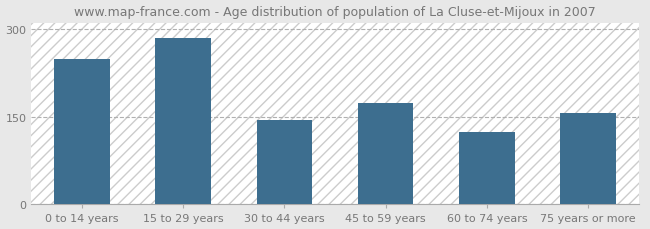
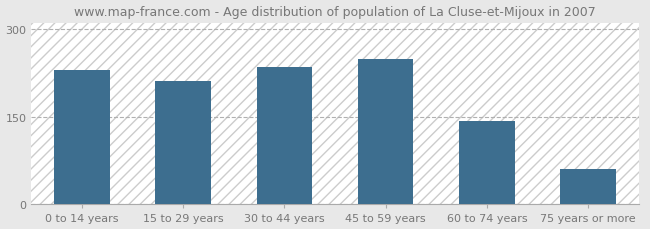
0 to 14 years: 248 -> 229
15 to 29 years: 284 -> 210
30 to 44 years: 144 -> 234
45 to 59 years: 174 -> 248
60 to 74 years: 124 -> 143
75 years or more: 156 -> 60
